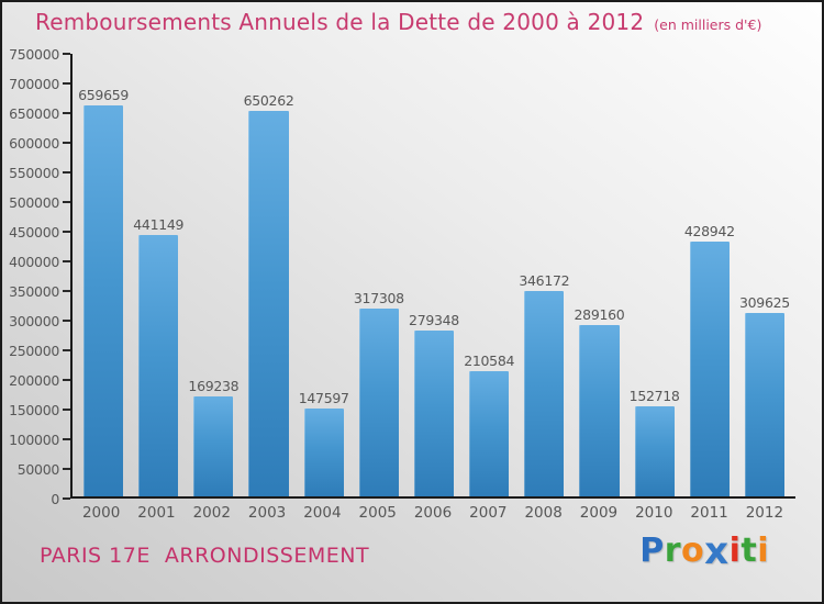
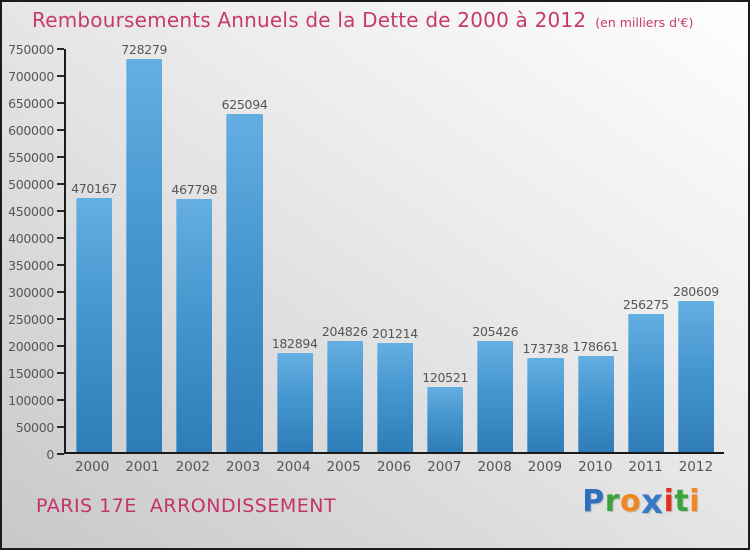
2000: 659659 -> 470167
2001: 441149 -> 728279
2002: 169238 -> 467798
2003: 650262 -> 625094
2004: 147597 -> 182894
2005: 317308 -> 204826
2006: 279348 -> 201214
2007: 210584 -> 120521
2008: 346172 -> 205426
2009: 289160 -> 173738
2010: 152718 -> 178661
2011: 428942 -> 256275
2012: 309625 -> 280609
